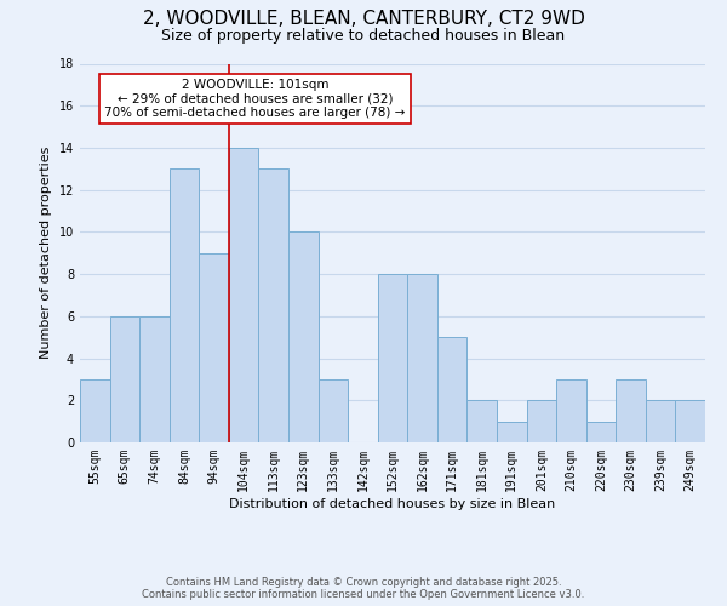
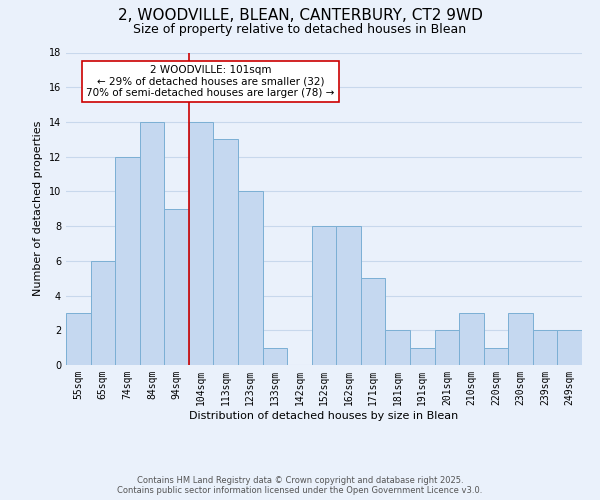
74sqm: 6 -> 12
84sqm: 13 -> 14
133sqm: 3 -> 1
